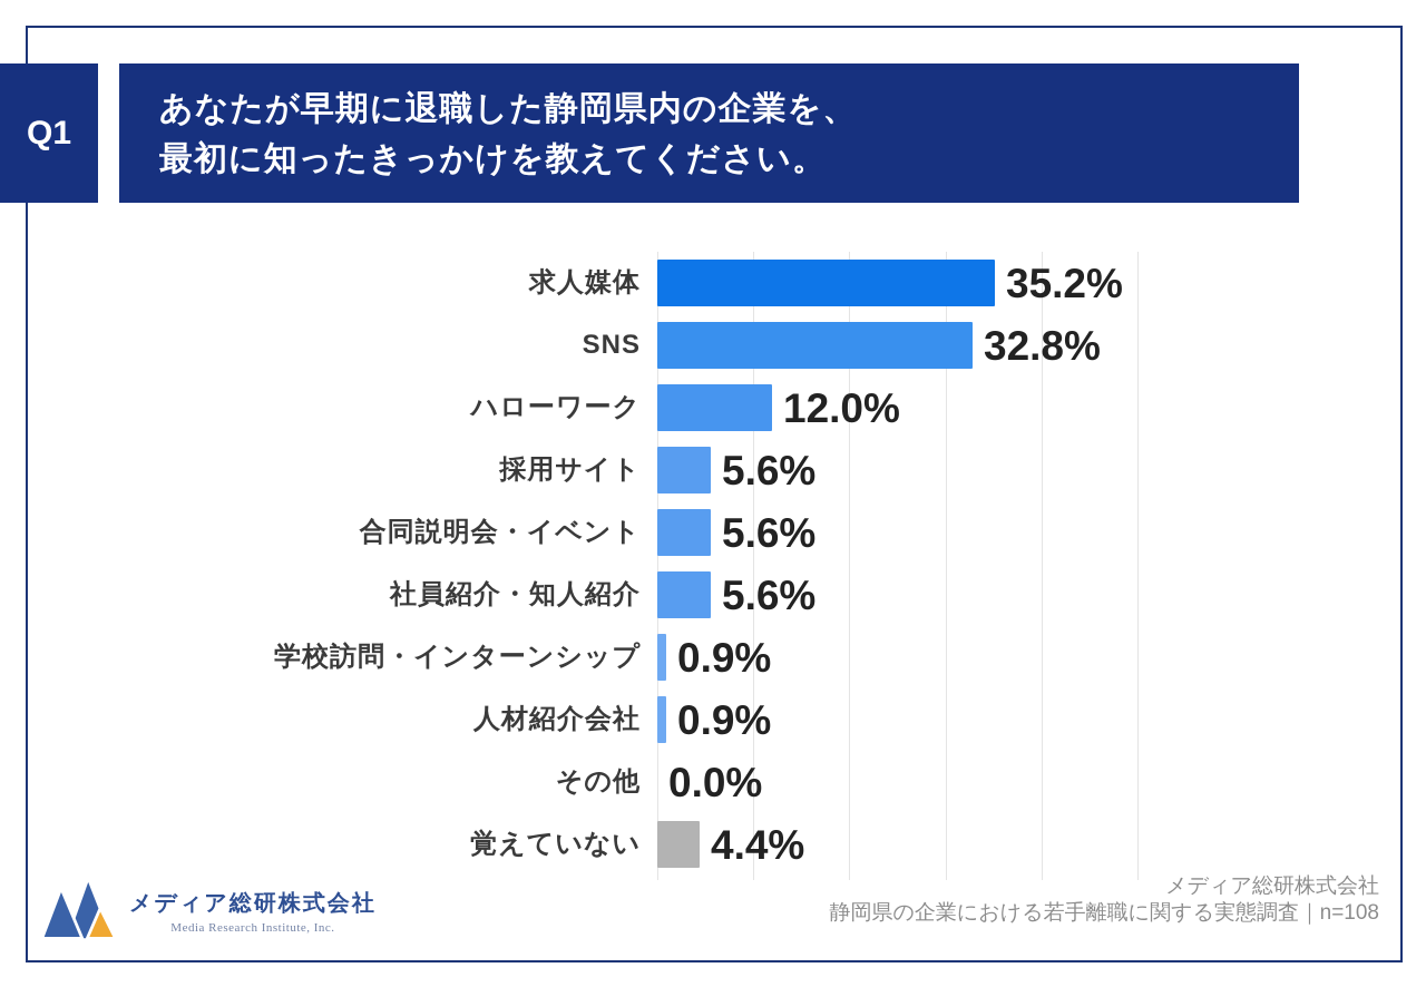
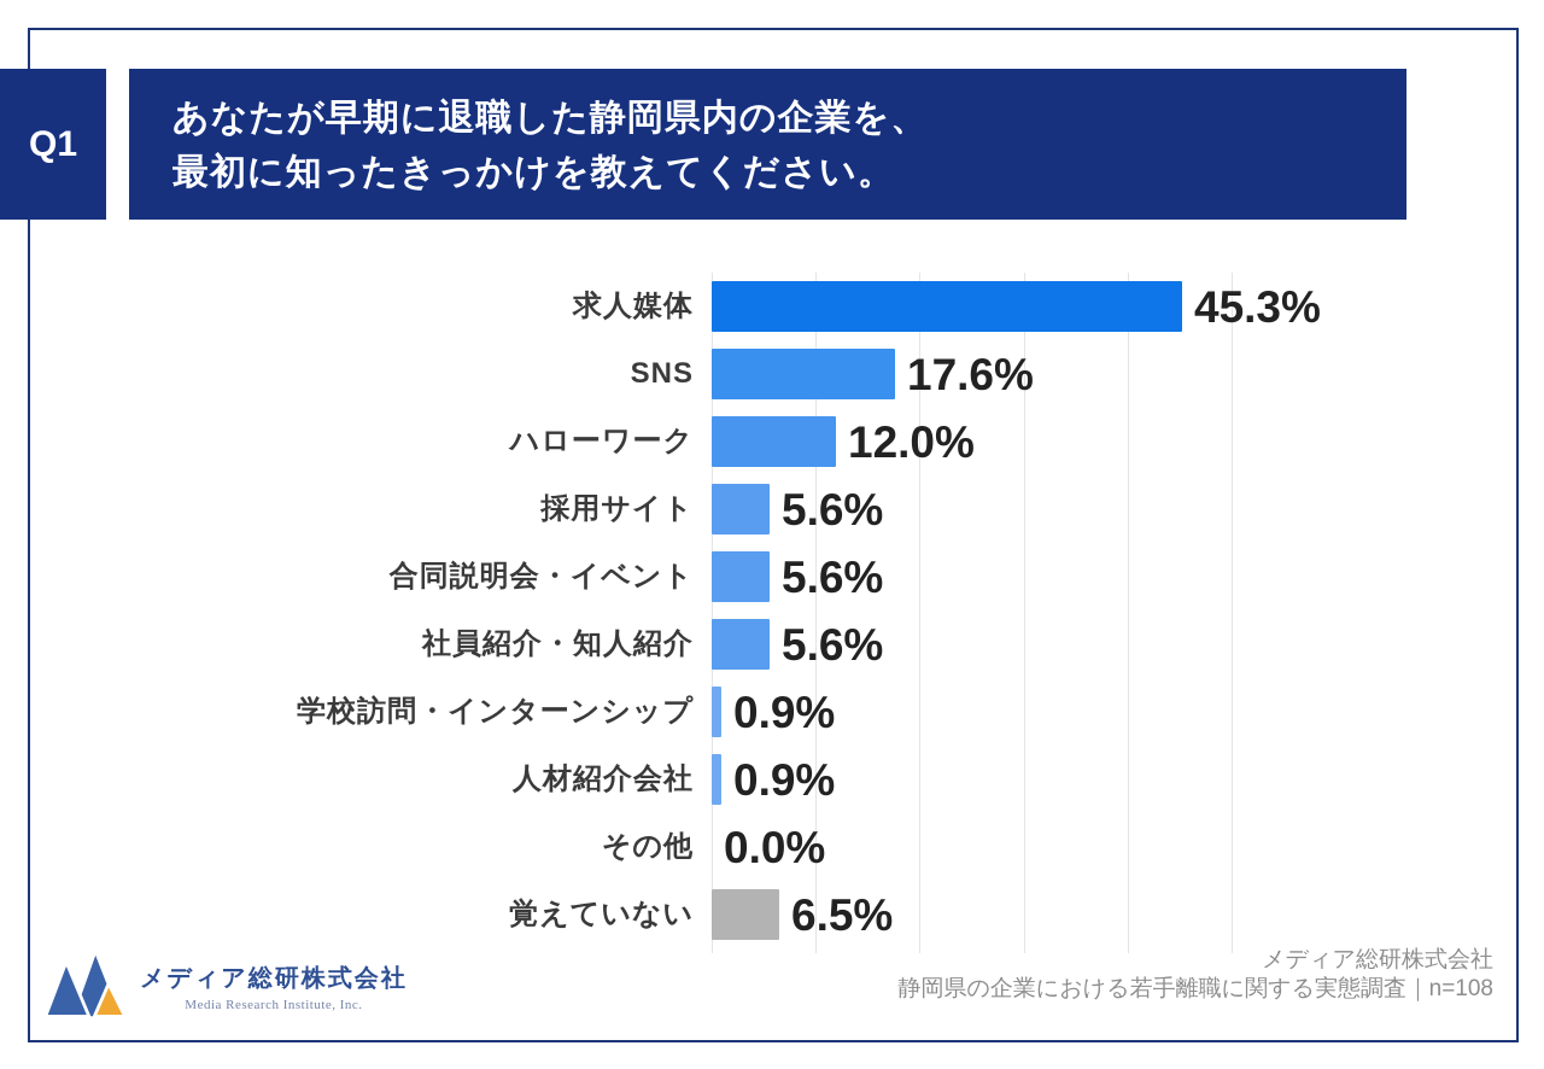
求人媒体: 35.2% -> 45.3%
SNS: 32.8% -> 17.6%
覚えていない: 4.4% -> 6.5%
